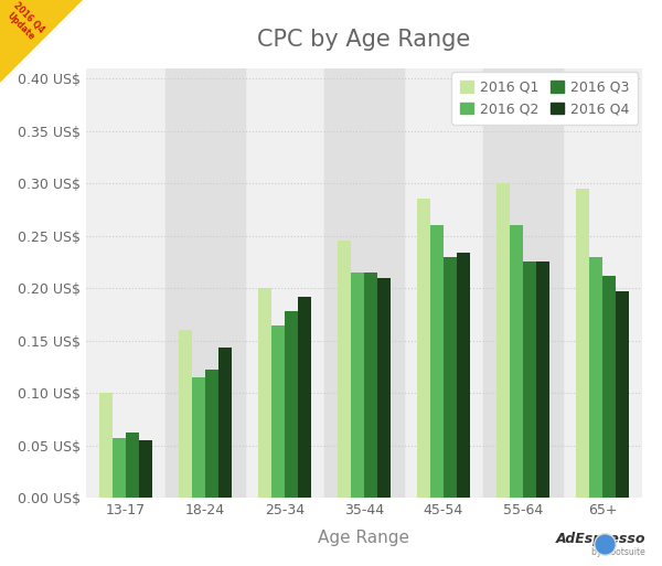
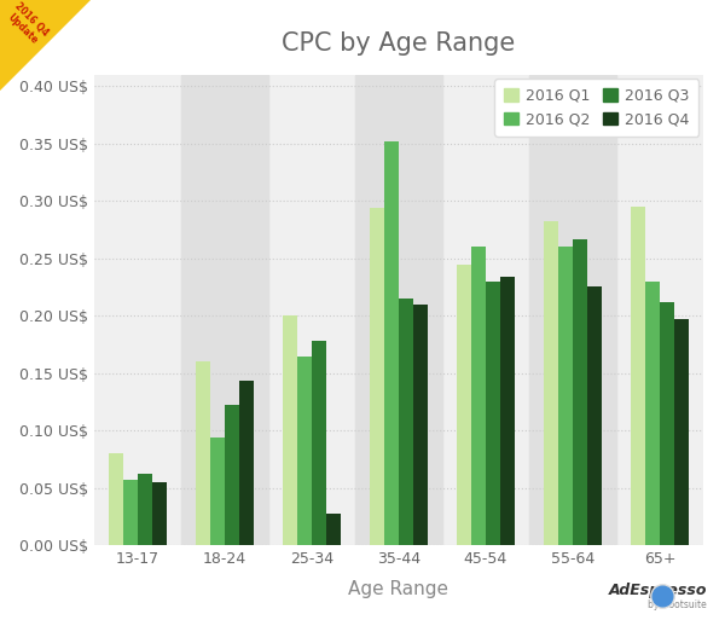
2016 Q1/13-17: 0.100 US$ -> 0.080 US$
2016 Q2/18-24: 0.115 US$ -> 0.094 US$
2016 Q4/25-34: 0.192 US$ -> 0.028 US$
2016 Q1/35-44: 0.245 US$ -> 0.294 US$
2016 Q2/35-44: 0.215 US$ -> 0.352 US$
2016 Q1/45-54: 0.285 US$ -> 0.244 US$
2016 Q1/55-64: 0.300 US$ -> 0.282 US$
2016 Q3/55-64: 0.225 US$ -> 0.266 US$
